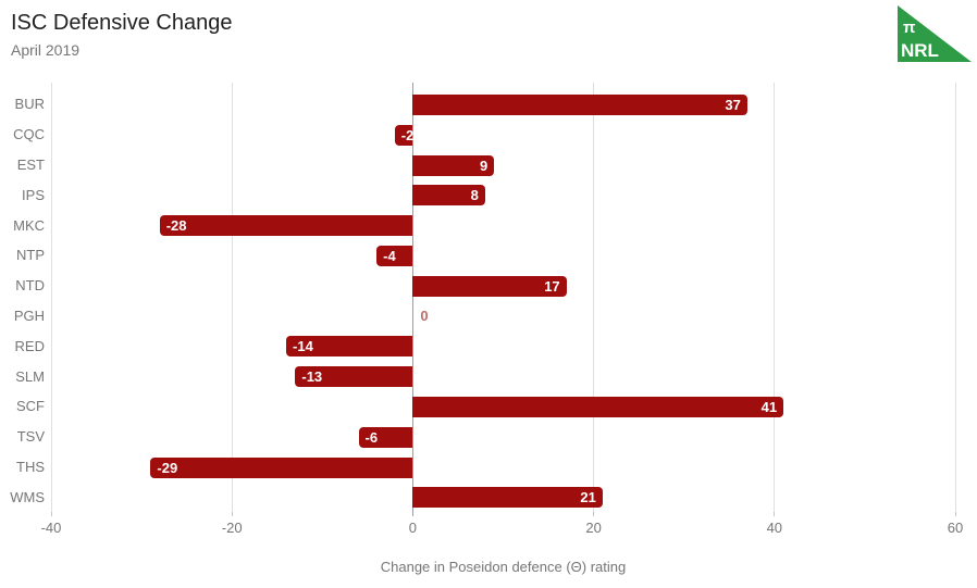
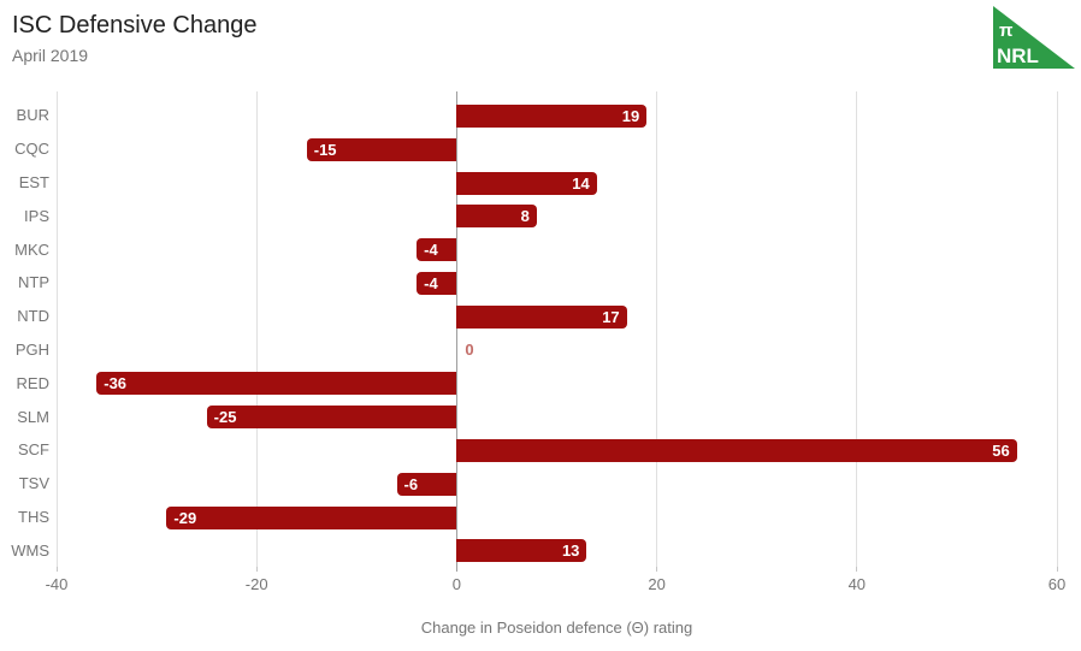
BUR: 37 -> 19
CQC: -2 -> -15
EST: 9 -> 14
MKC: -28 -> -4
RED: -14 -> -36
SLM: -13 -> -25
SCF: 41 -> 56
WMS: 21 -> 13
